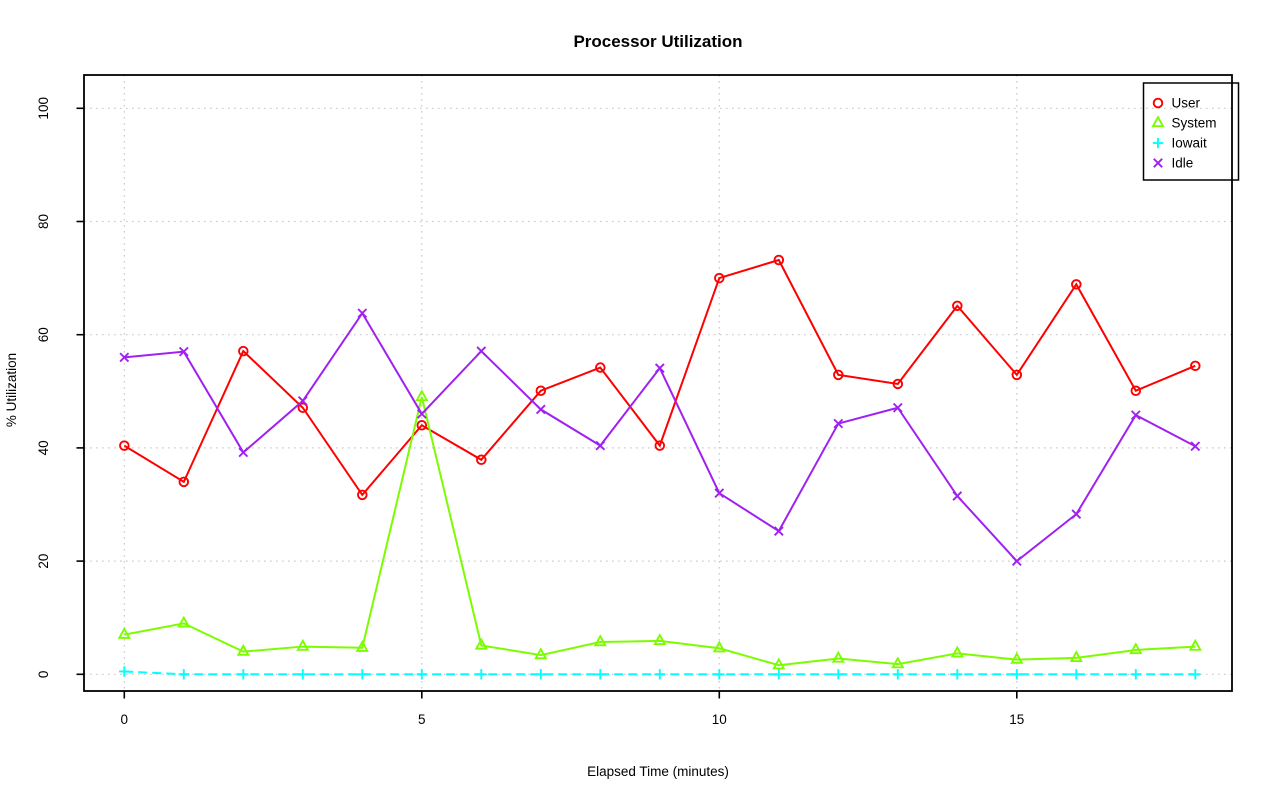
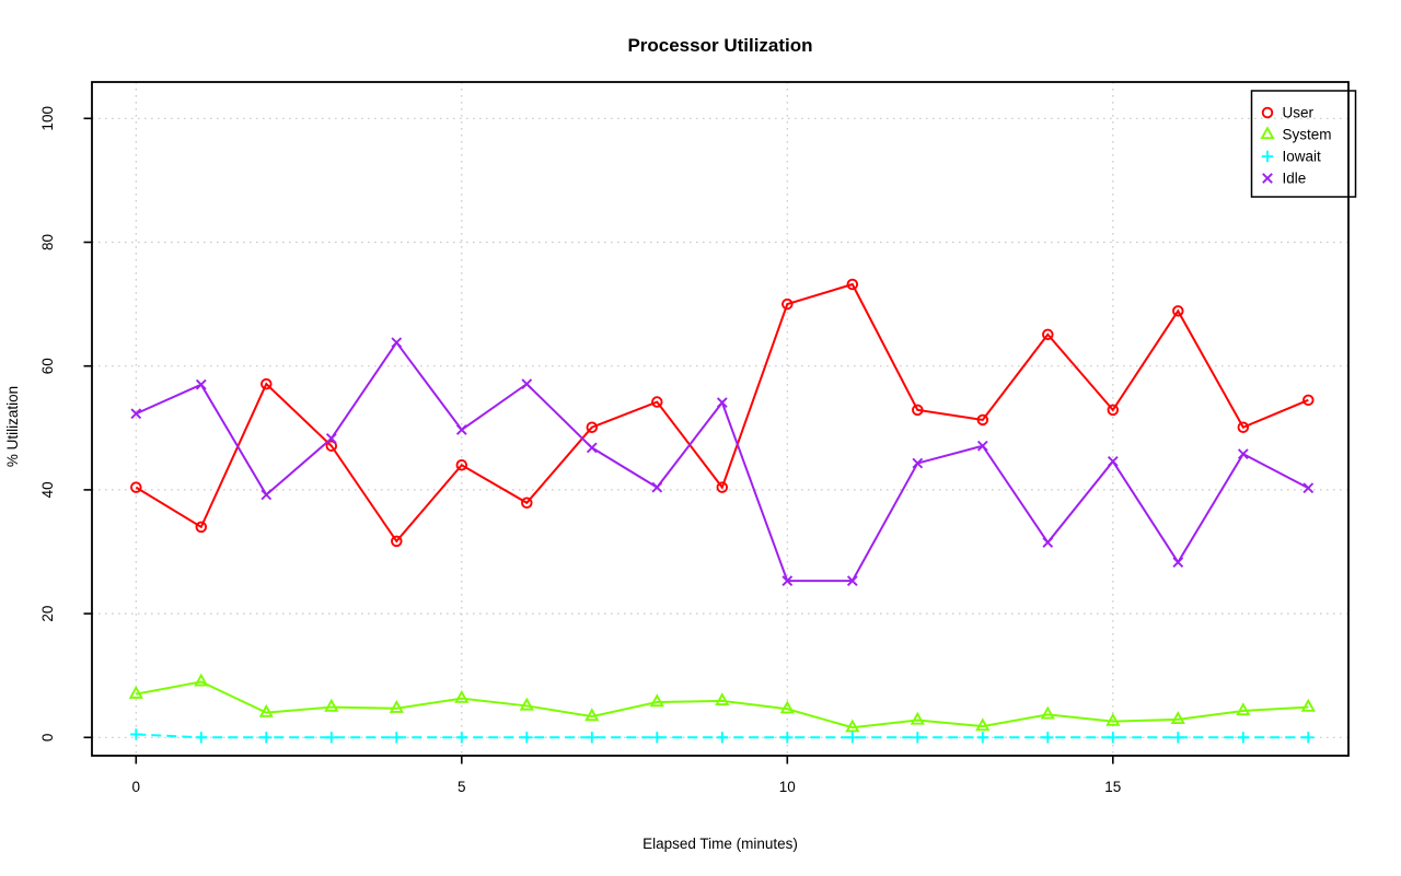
Idle/0: 56 -> 52
System/5: 49 -> 6
Idle/5: 46 -> 50
Idle/10: 32 -> 25
Idle/15: 20 -> 45
